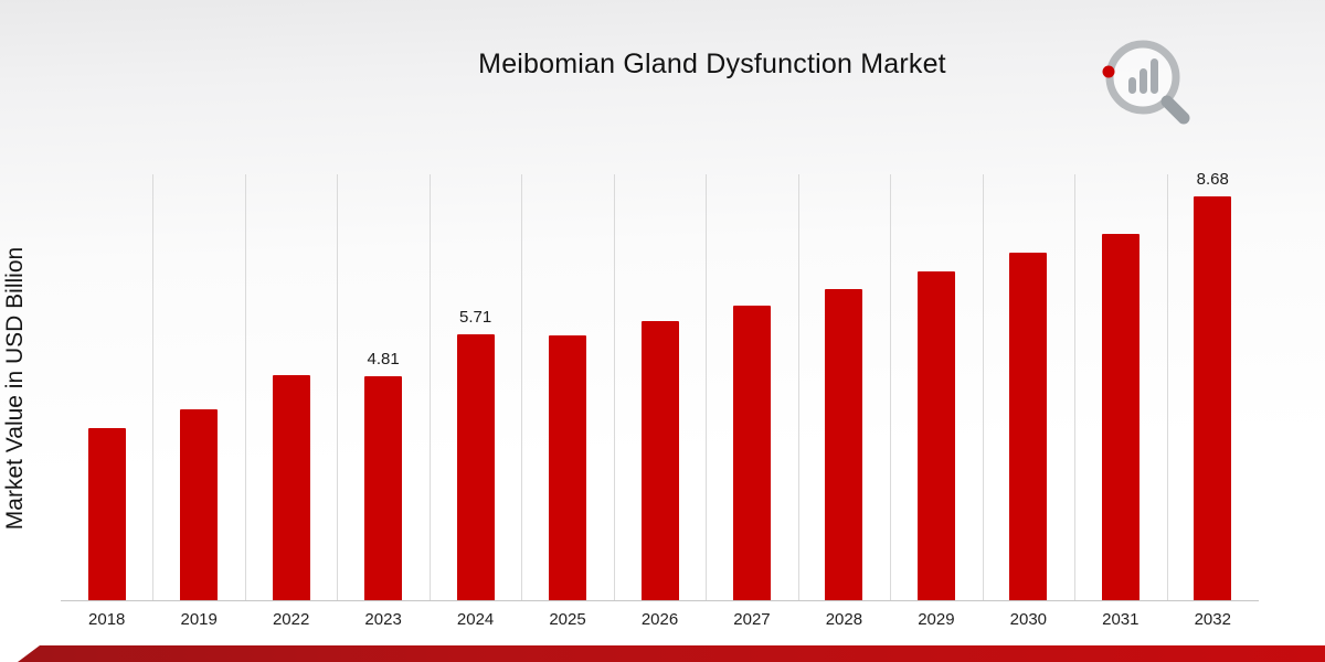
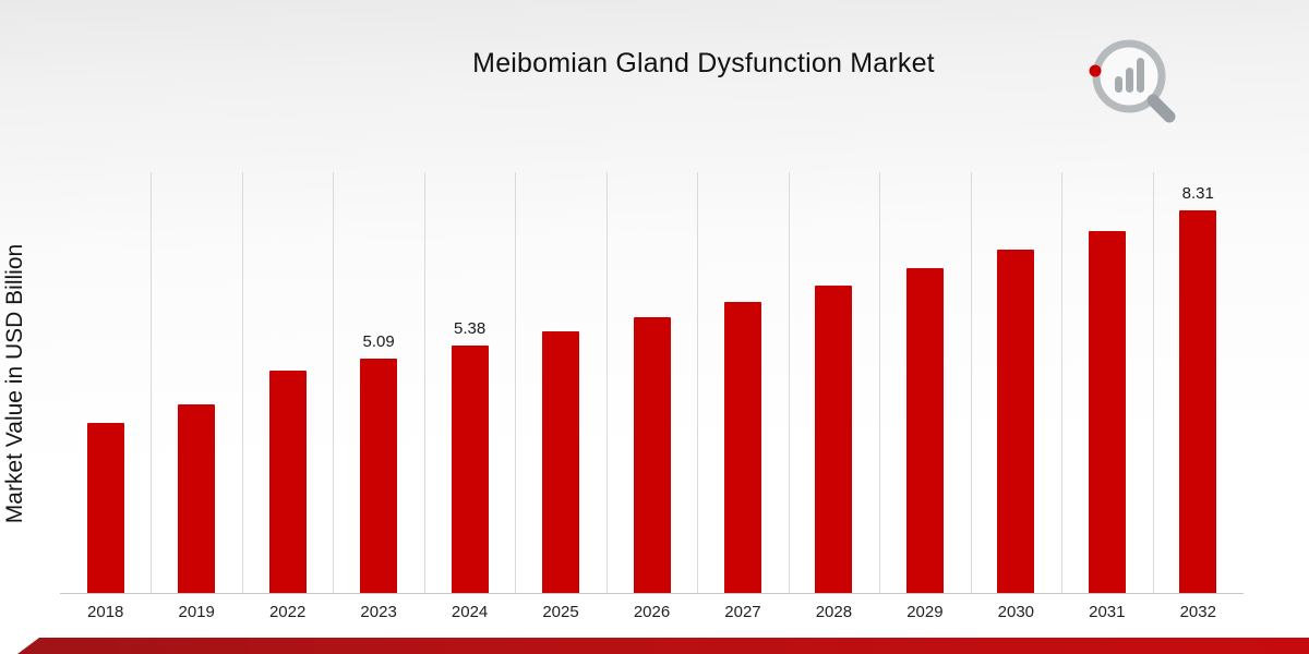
2023: 4.81 -> 5.09
2024: 5.71 -> 5.38
2032: 8.68 -> 8.31
